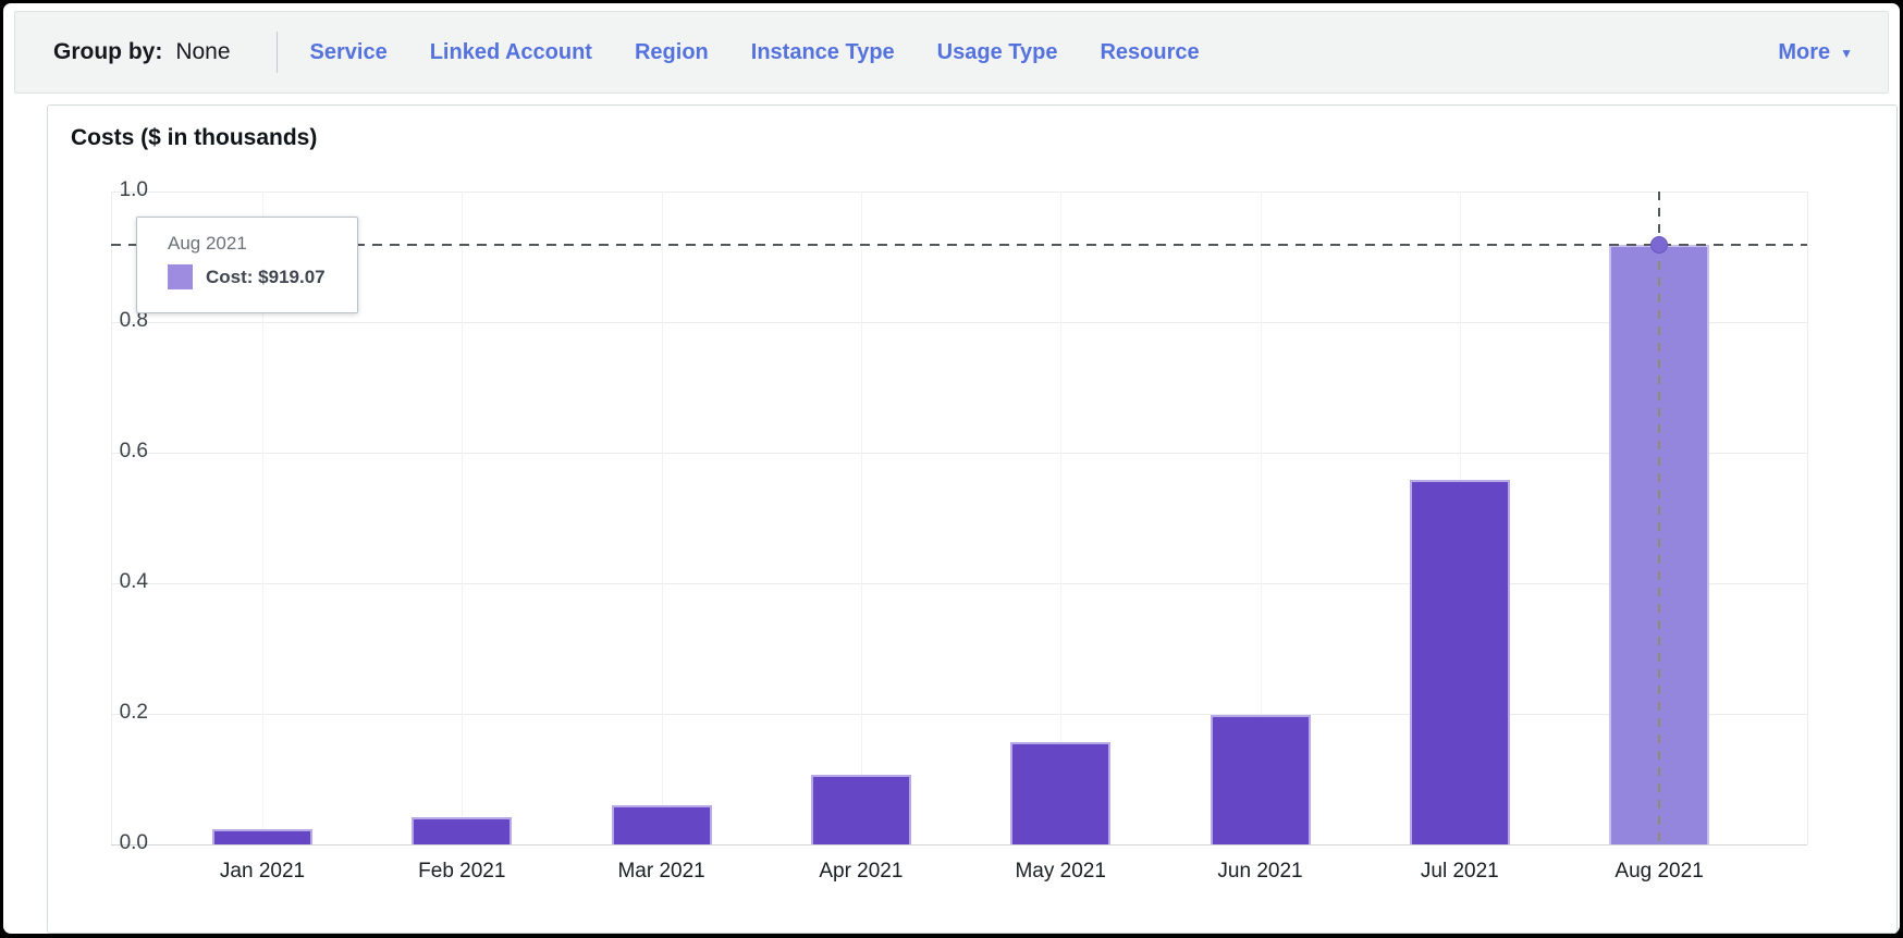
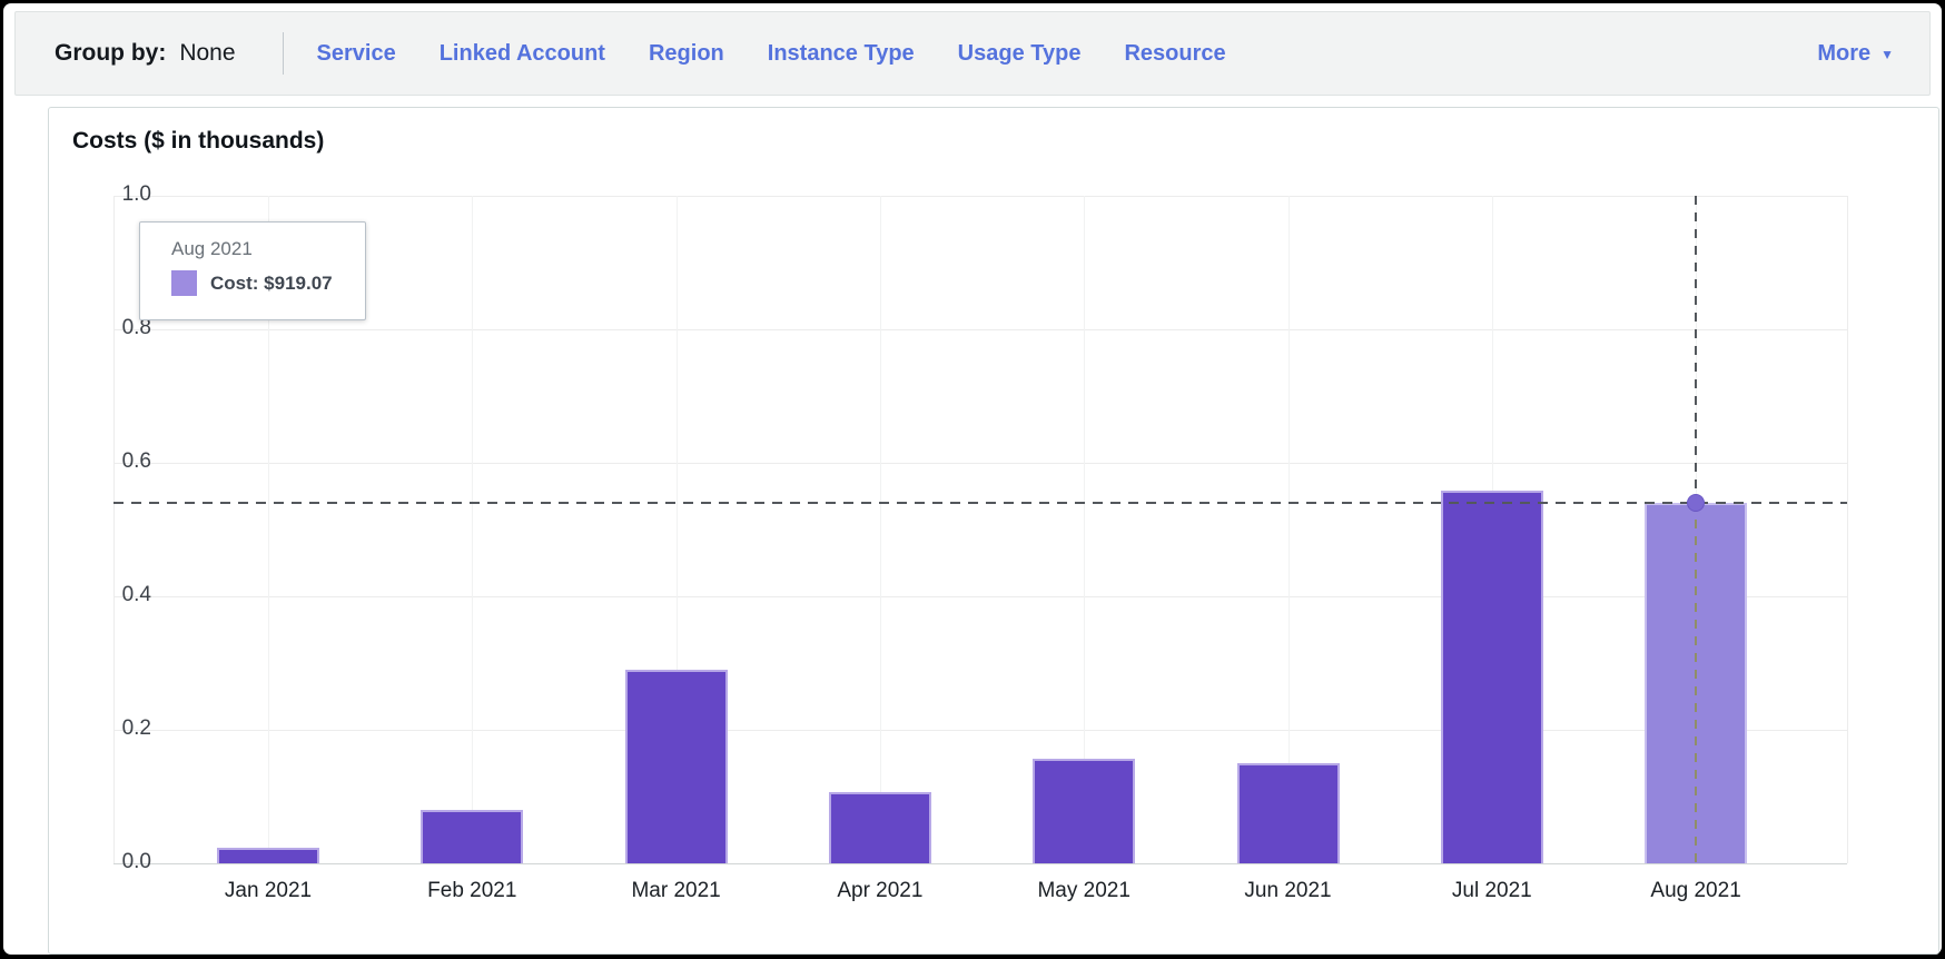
Feb 2021: 0.04 -> 0.08
Mar 2021: 0.06 -> 0.29
Jun 2021: 0.20 -> 0.15
Aug 2021: 0.92 -> 0.54
